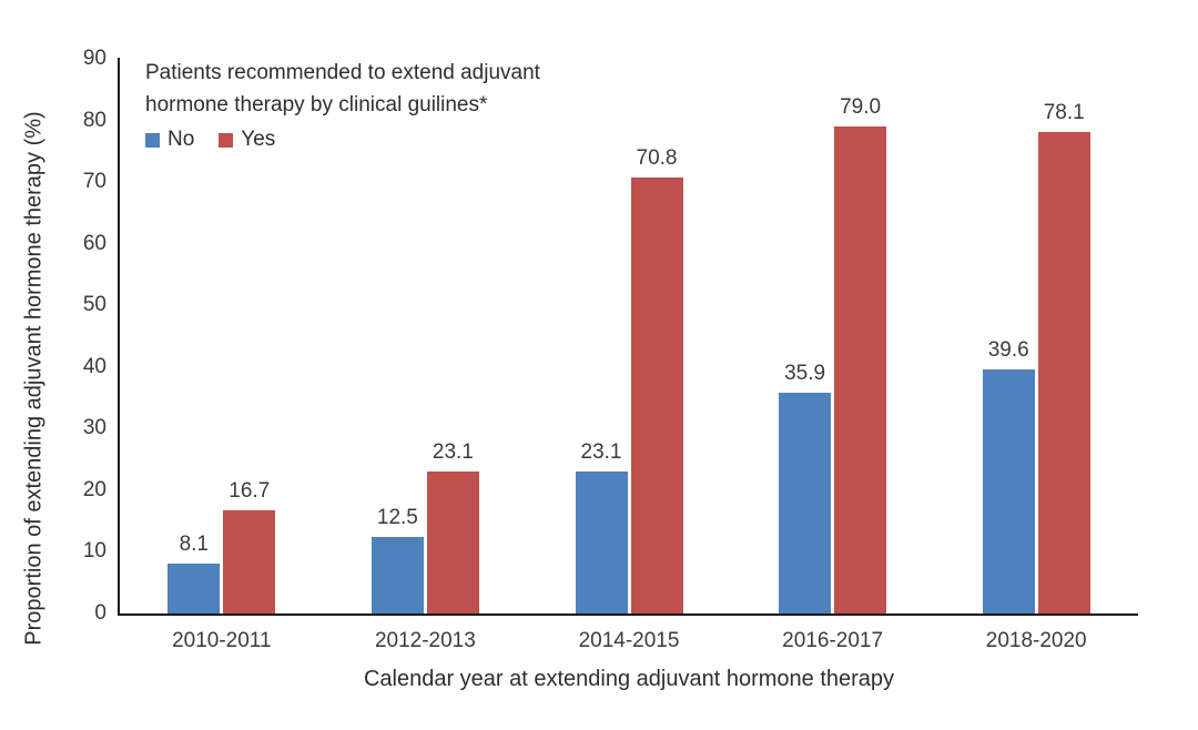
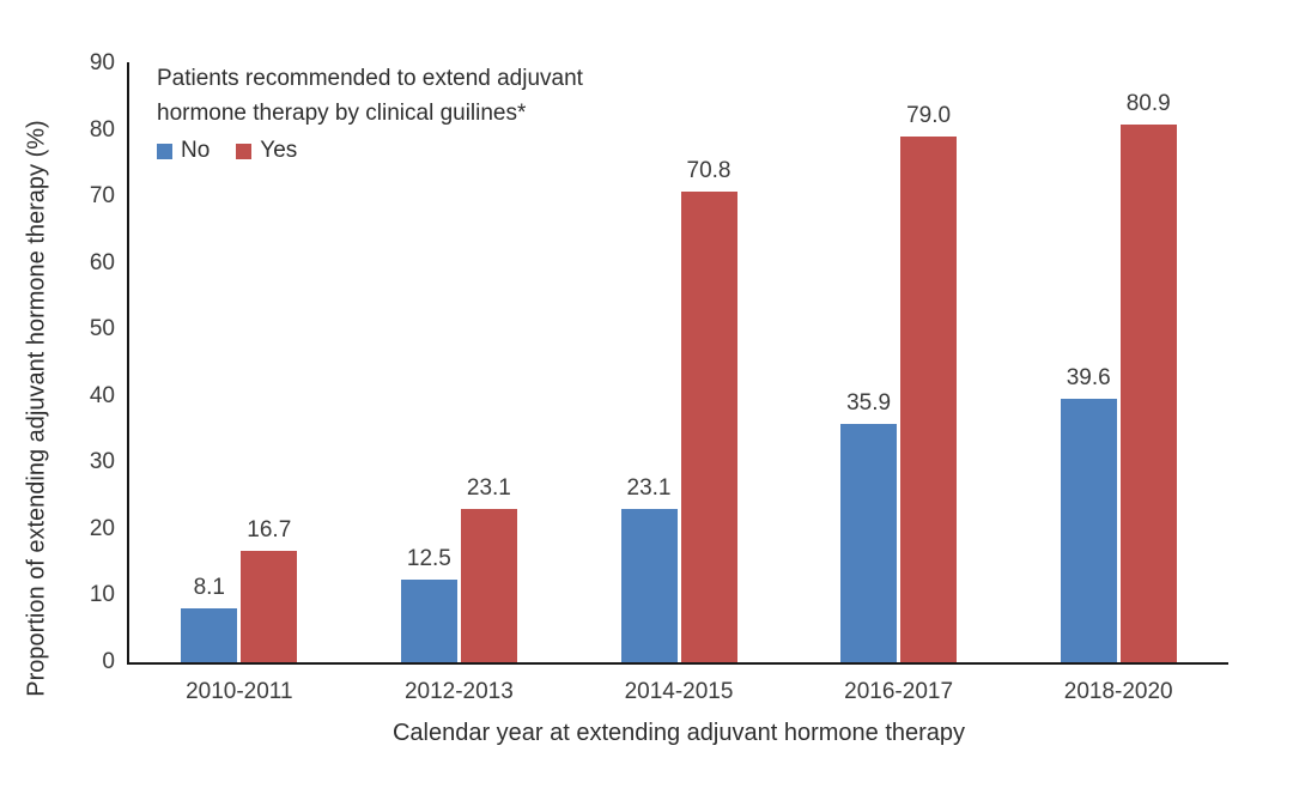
Yes/2018-2020: 78.1 -> 80.9
